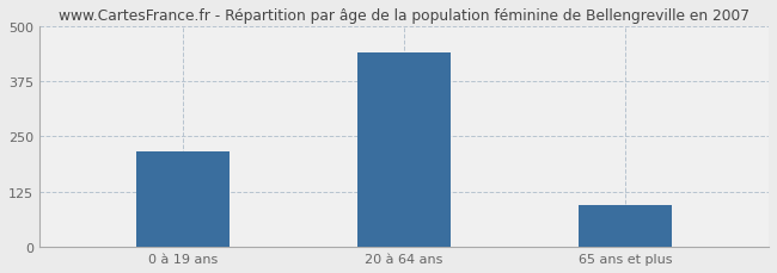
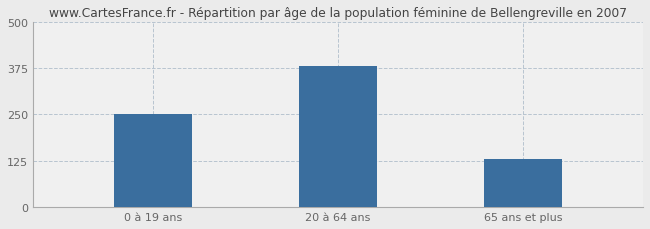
0 à 19 ans: 215 -> 250
20 à 64 ans: 440 -> 380
65 ans et plus: 95 -> 130
